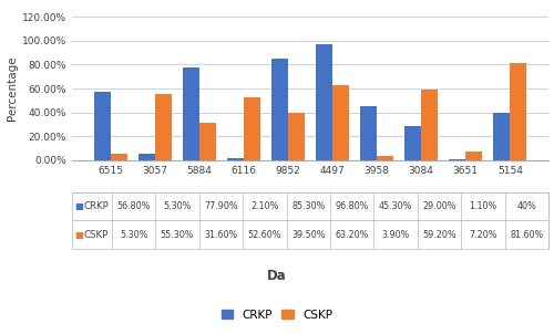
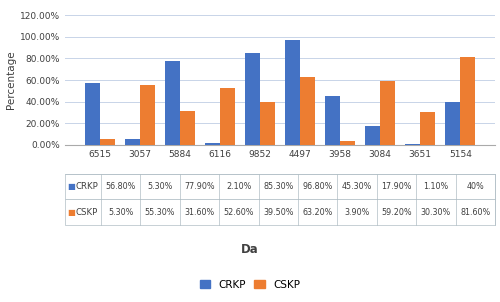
CRKP/3084: 29.00% -> 17.90%
CSKP/3651: 7.20% -> 30.30%
